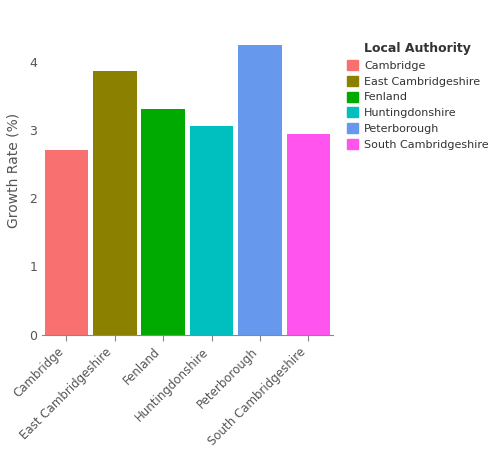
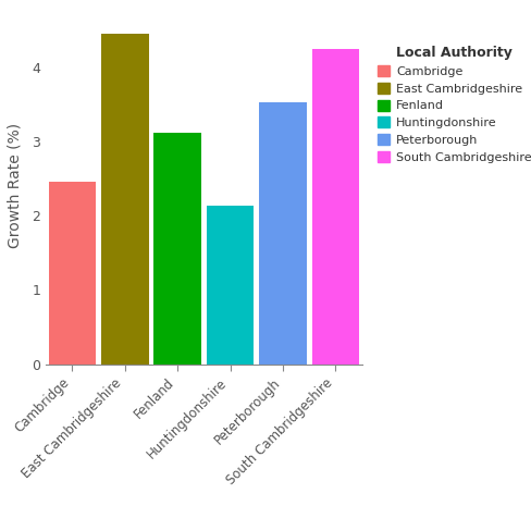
Cambridge: 2.70 -> 2.45
East Cambridgeshire: 3.86 -> 4.45
Fenland: 3.30 -> 3.12
Huntingdonshire: 3.06 -> 2.13
Peterborough: 4.24 -> 3.52
South Cambridgeshire: 2.94 -> 4.25
